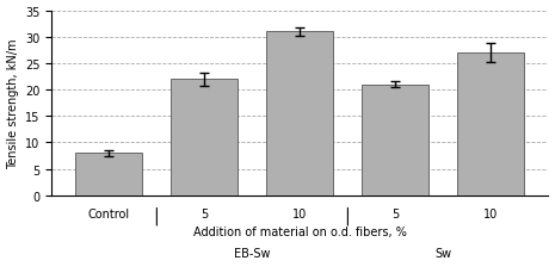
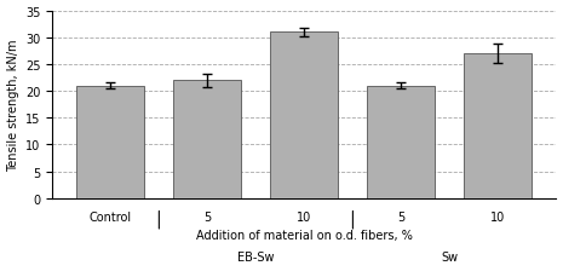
Control: 8 -> 21
